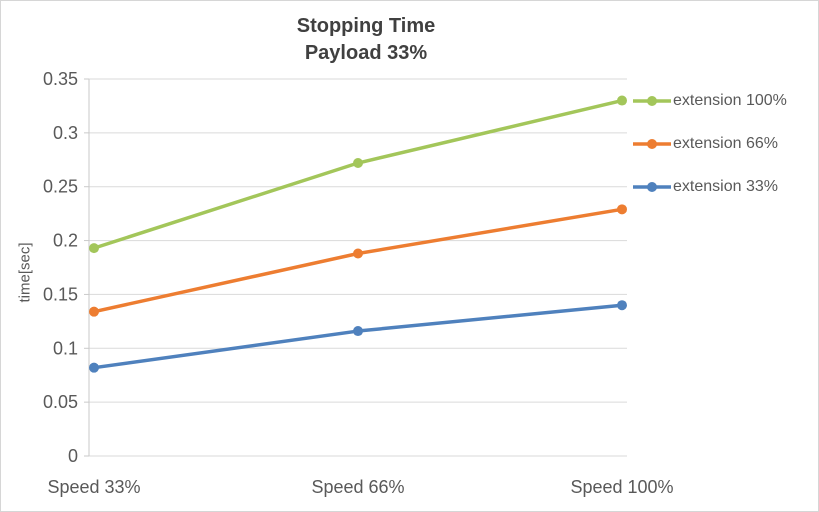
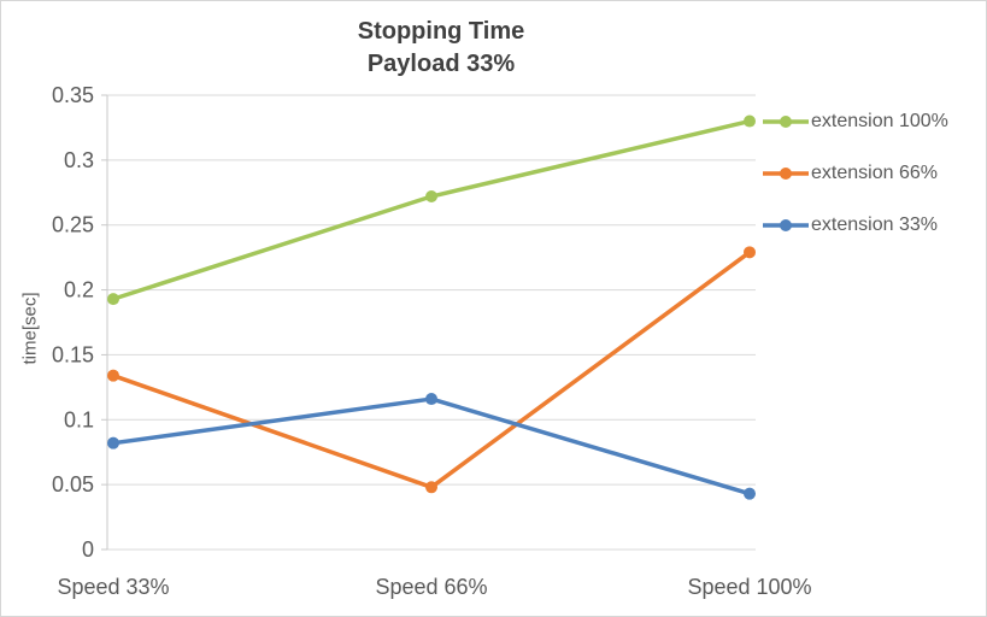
extension 66%/Speed 66%: 0.188 -> 0.048
extension 33%/Speed 100%: 0.140 -> 0.043
